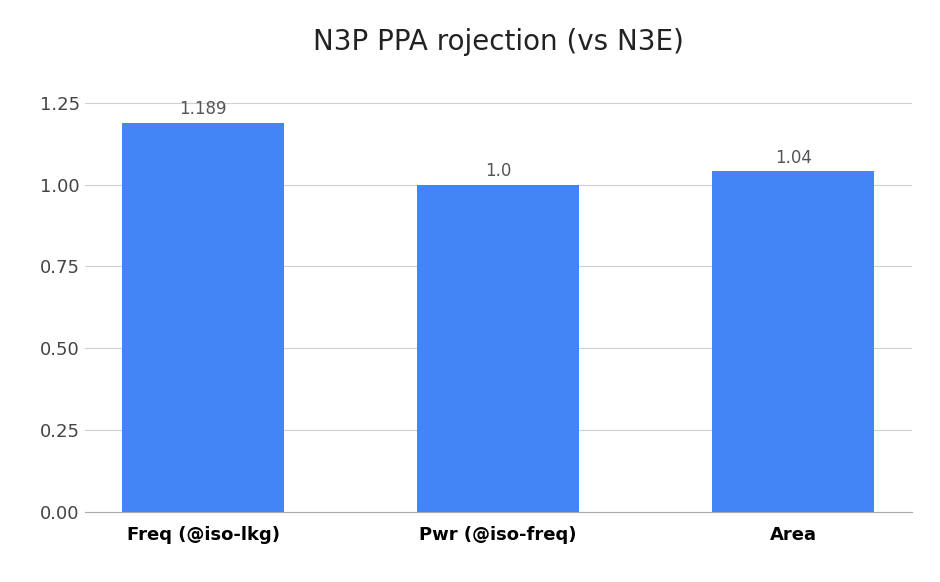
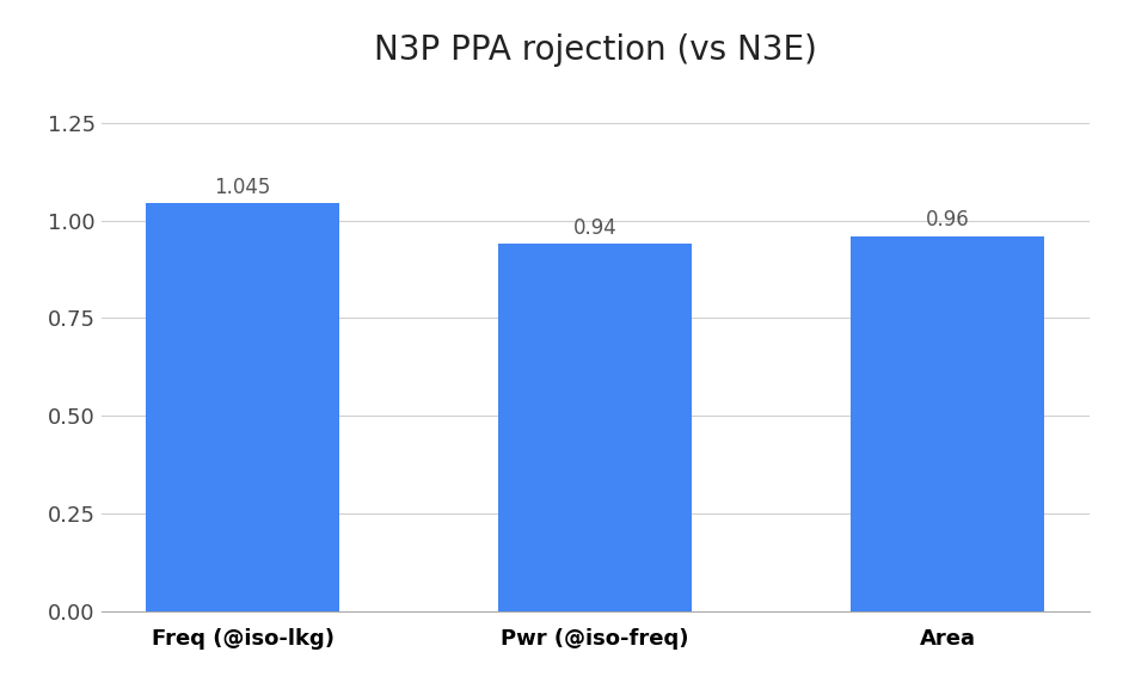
Freq (@iso-lkg): 1.189 -> 1.045
Pwr (@iso-freq): 1.0 -> 0.94
Area: 1.04 -> 0.96
